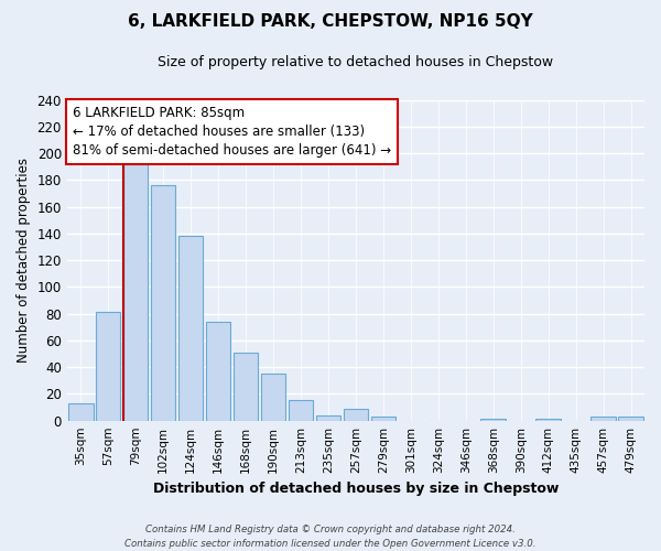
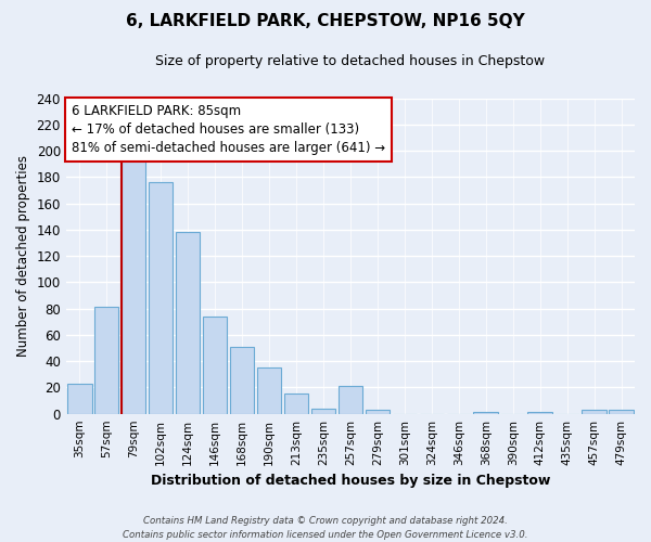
35sqm: 13 -> 23
257sqm: 9 -> 21
